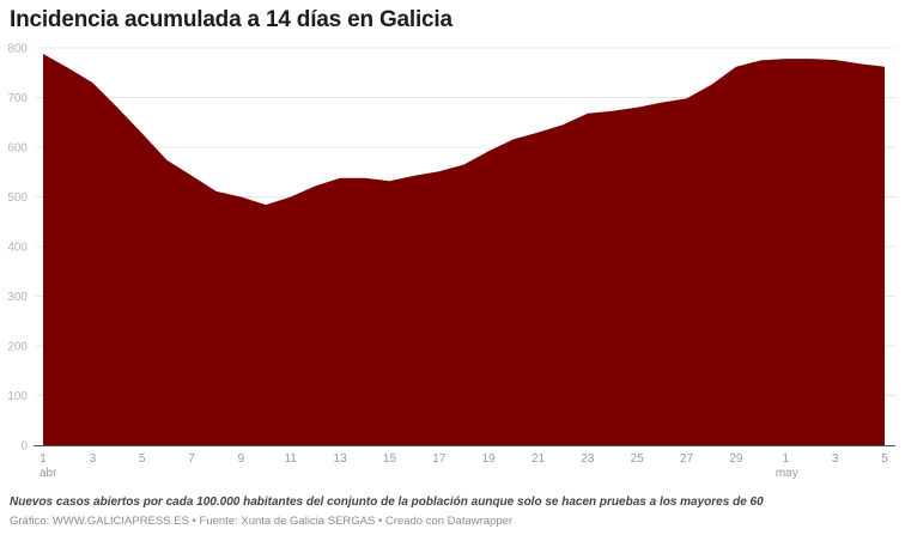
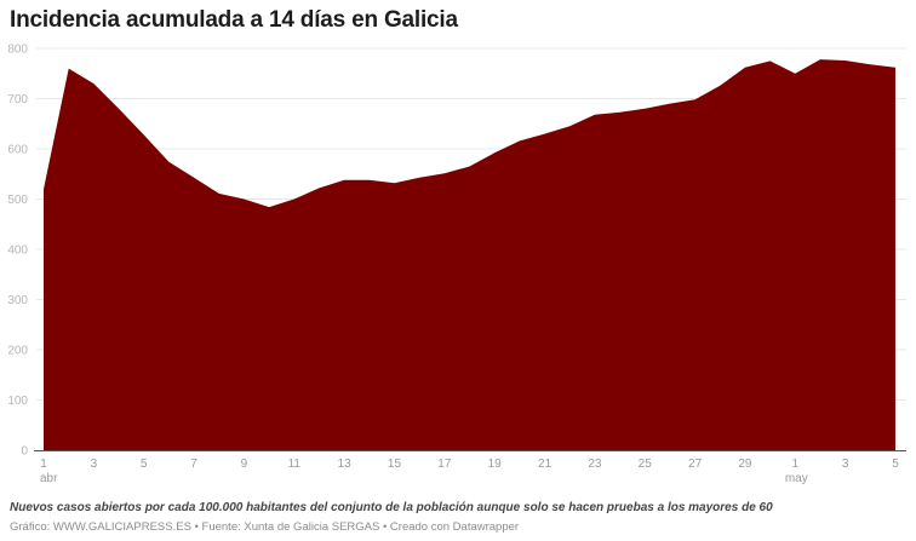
1 abr: 790 -> 520
1 may: 780 -> 750
